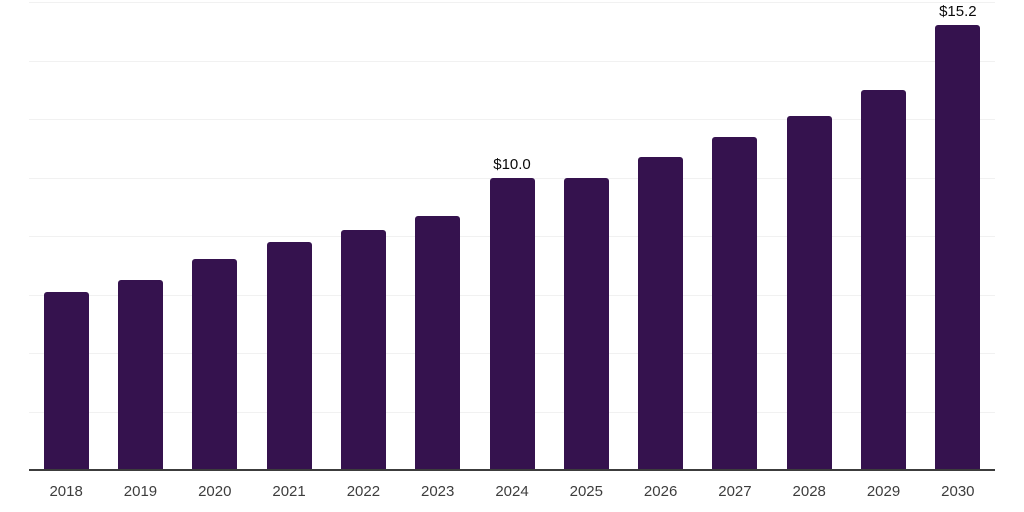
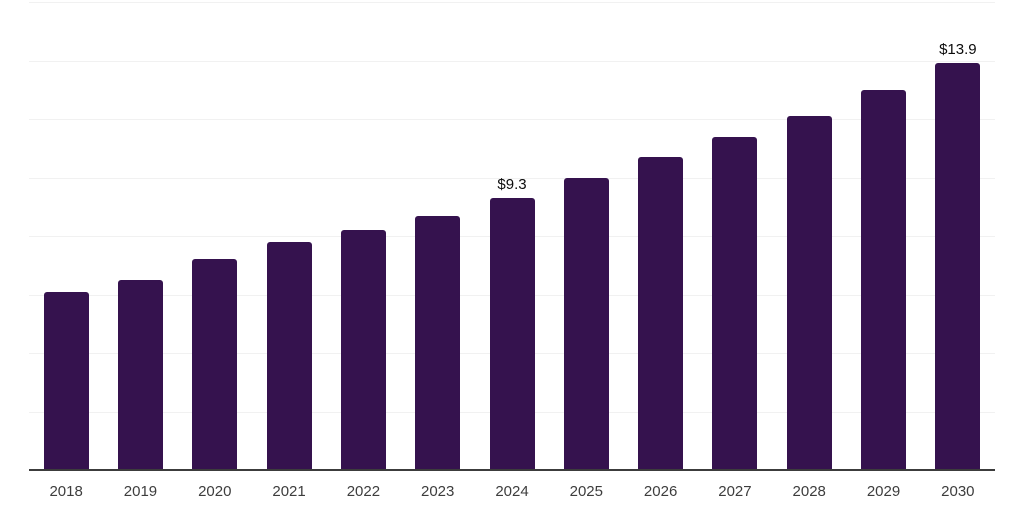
2024: $10.0 -> $9.3
2030: $15.2 -> $13.9
